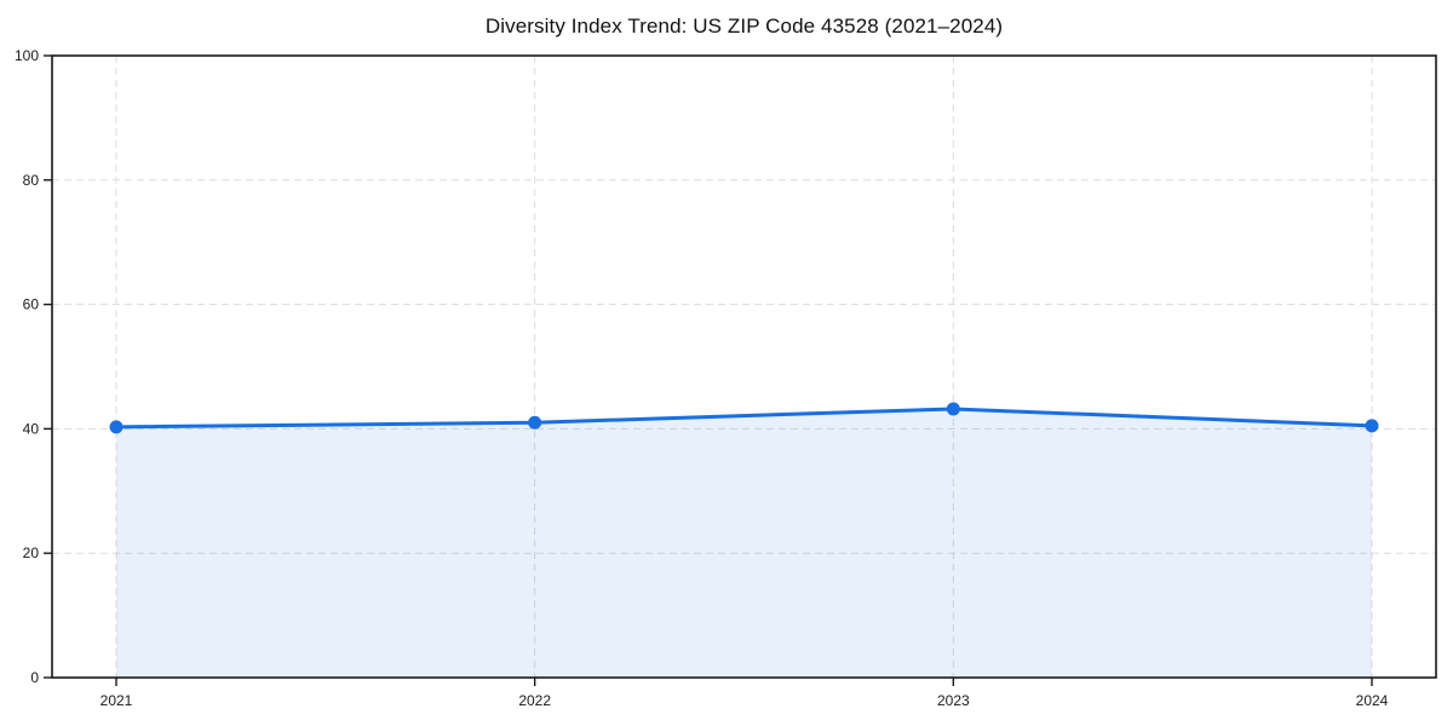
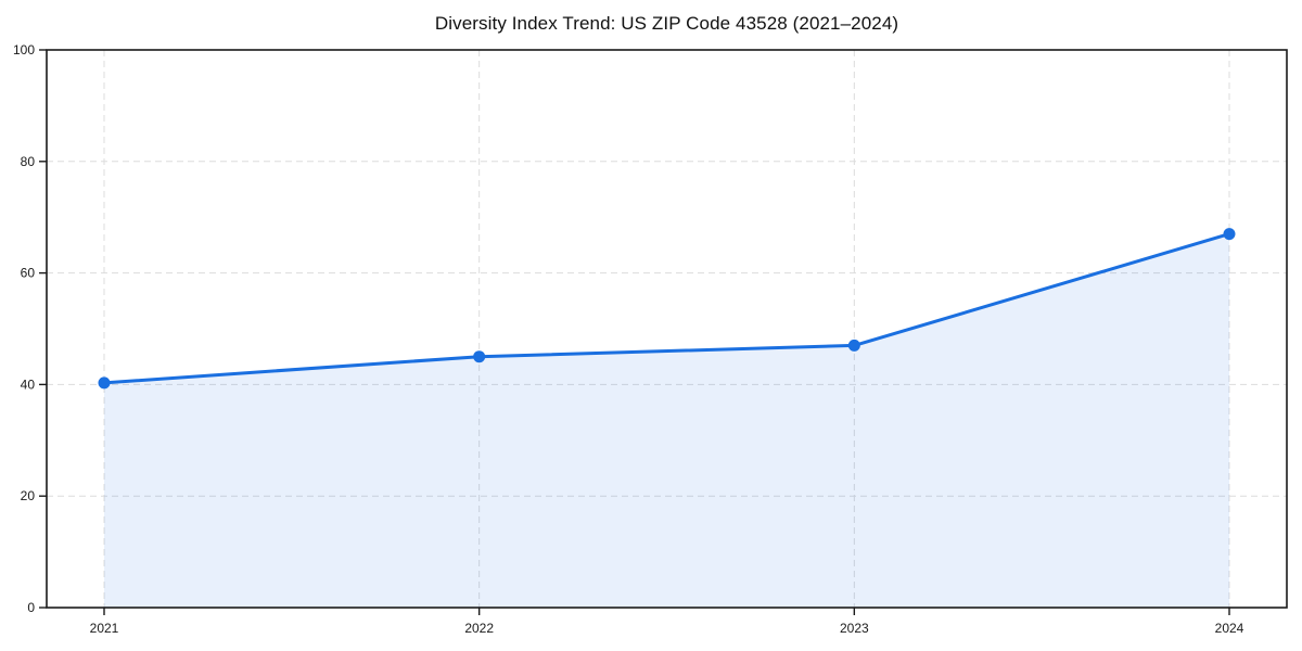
2022: 41 -> 45
2023: 43 -> 47
2024: 40 -> 67
